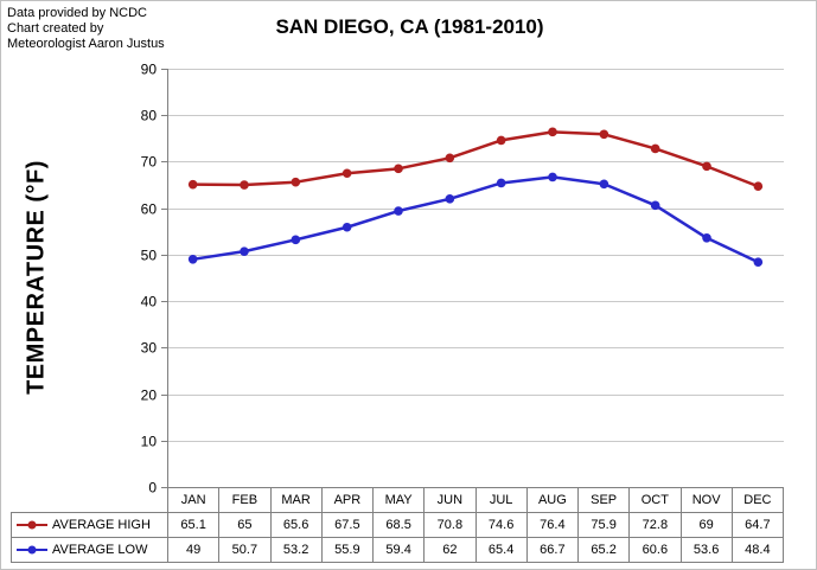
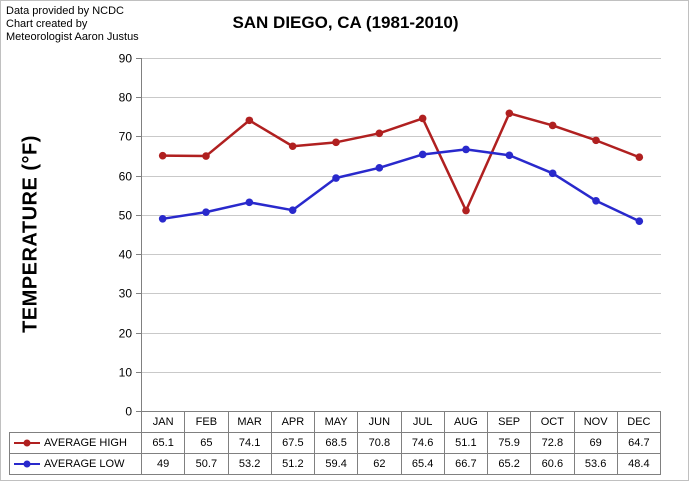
AVERAGE HIGH/MAR: 65.6 -> 74.1
AVERAGE LOW/APR: 55.9 -> 51.2
AVERAGE HIGH/AUG: 76.4 -> 51.1
